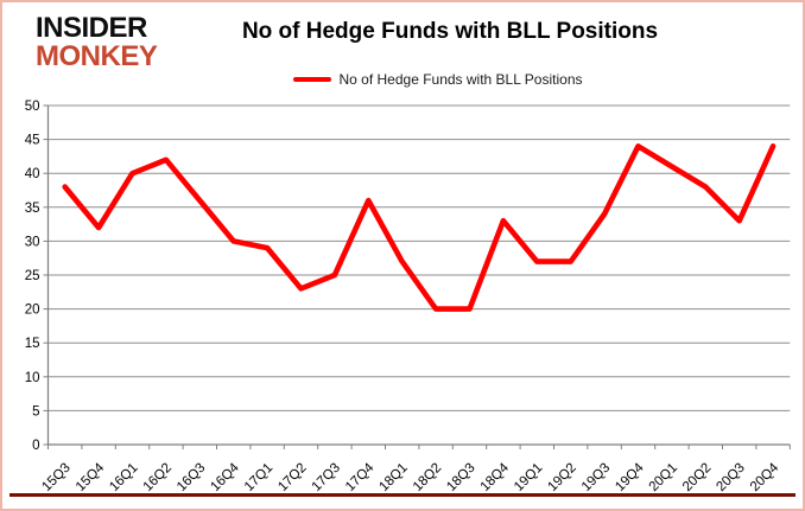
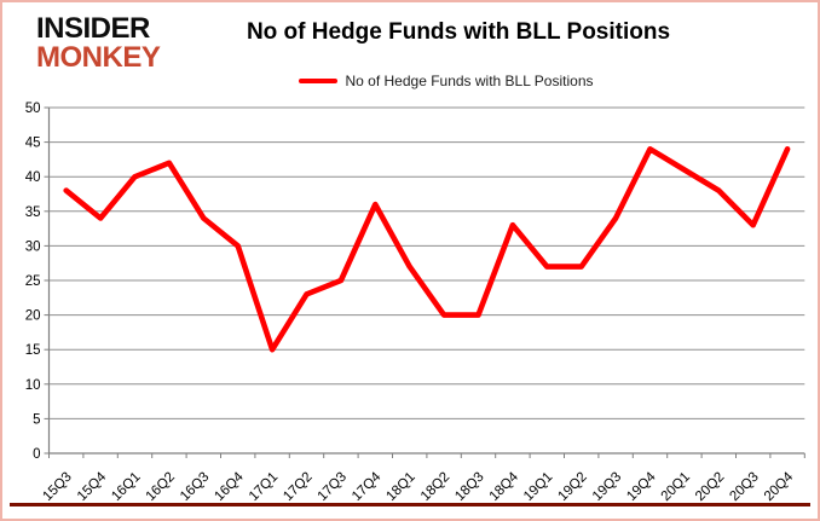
15Q4: 32 -> 34
16Q3: 36 -> 34
17Q1: 29 -> 15
